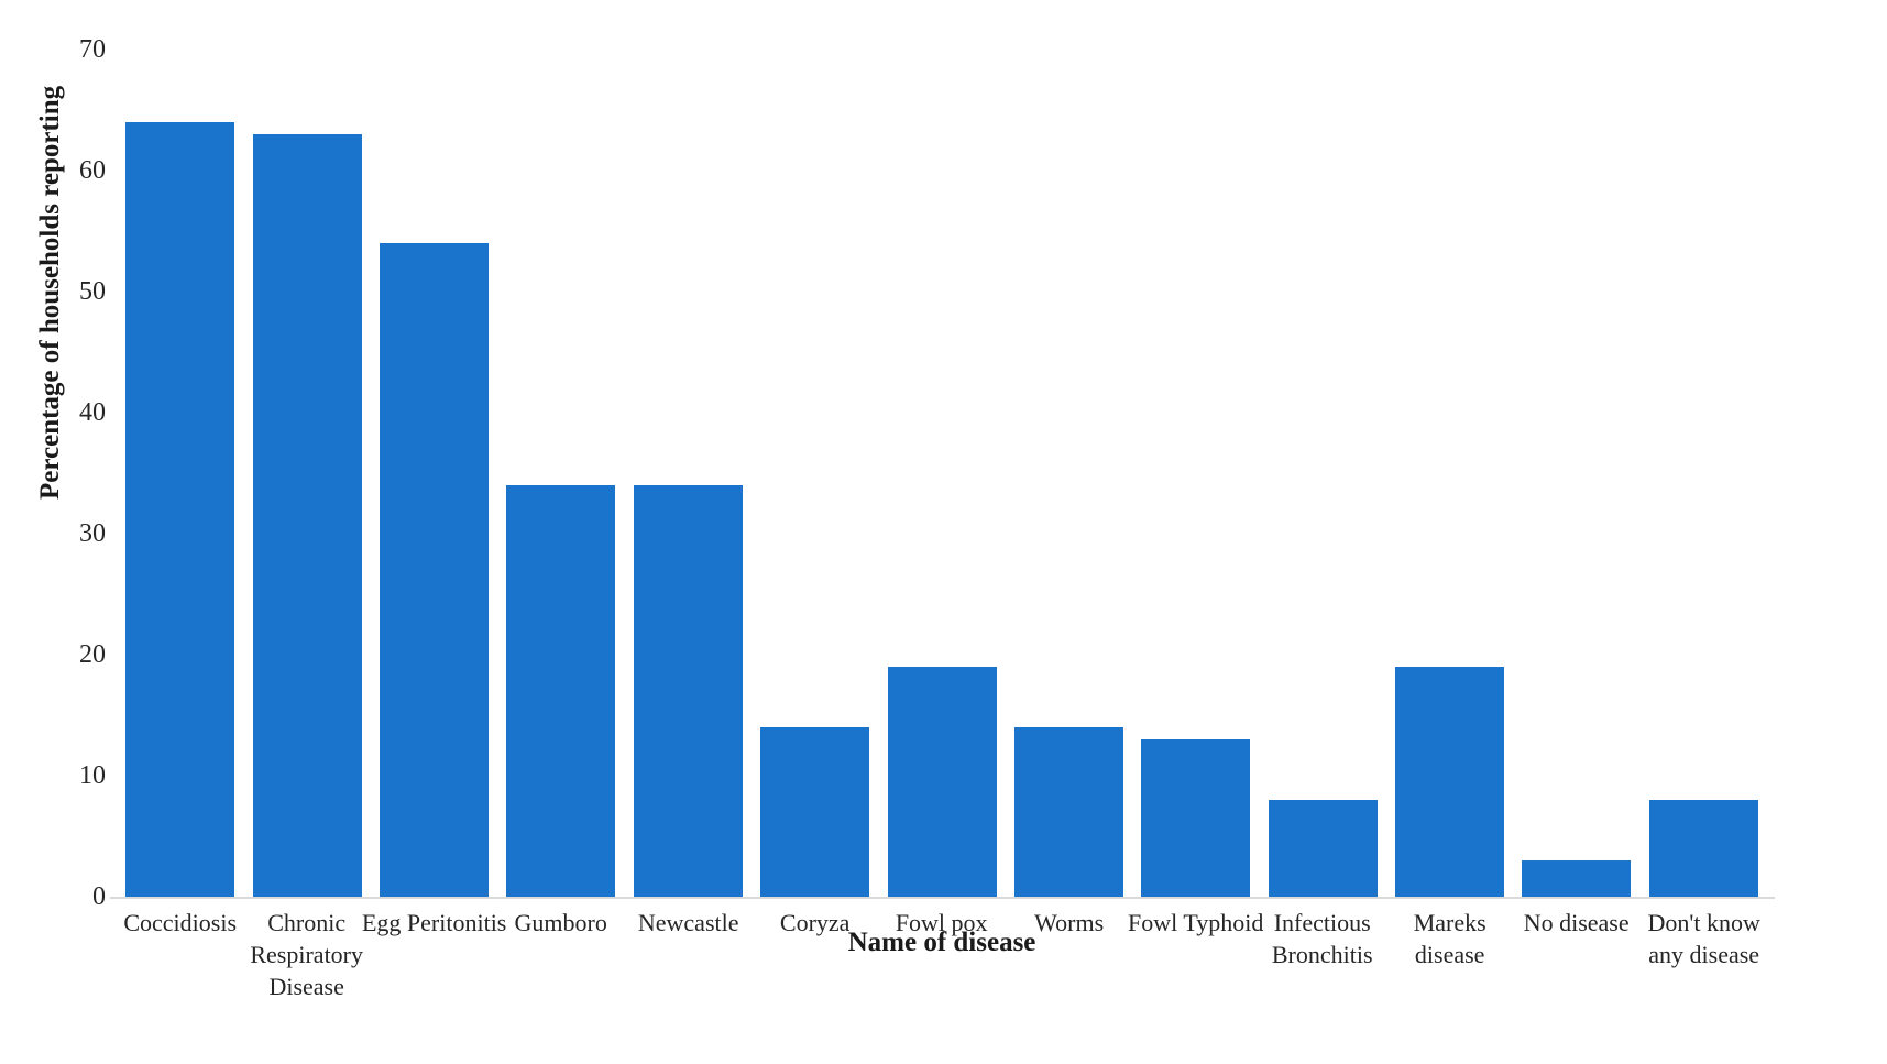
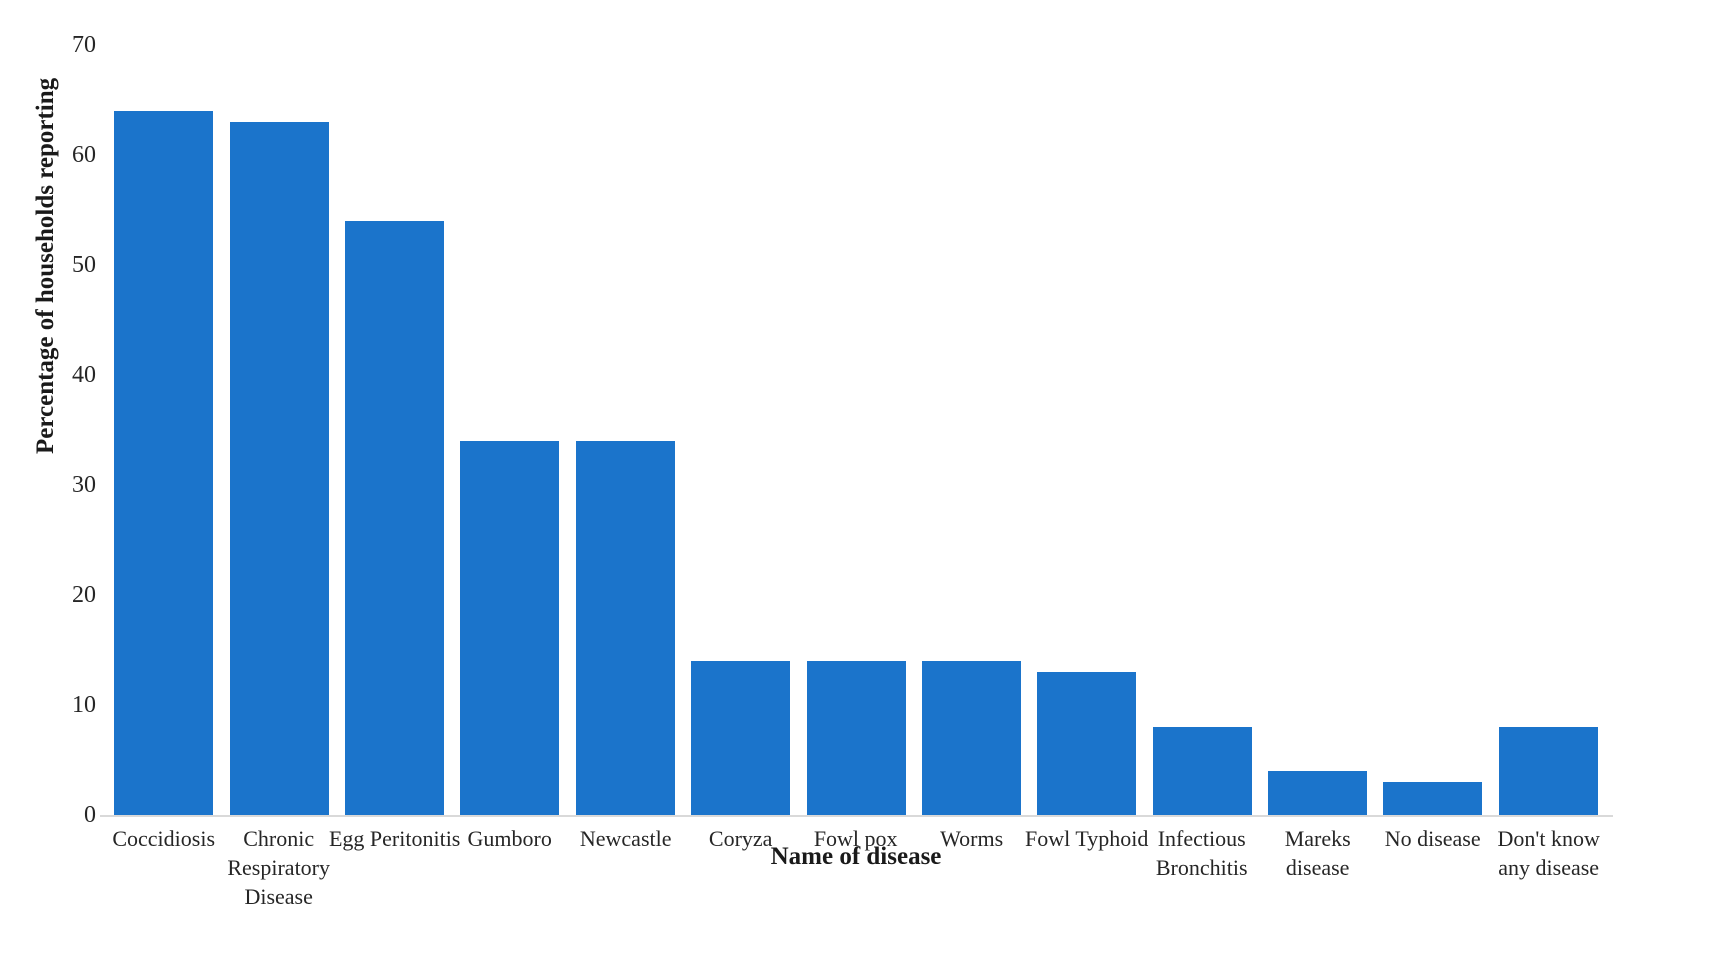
Fowl pox: 19 -> 14
Mareks disease: 19 -> 4
